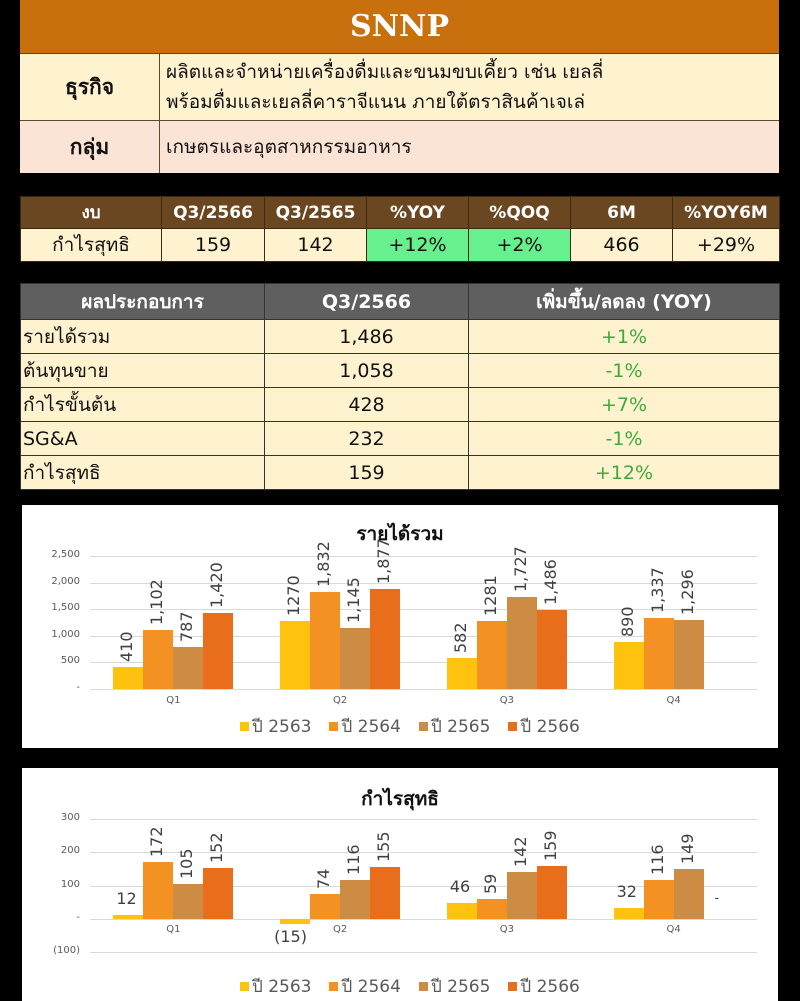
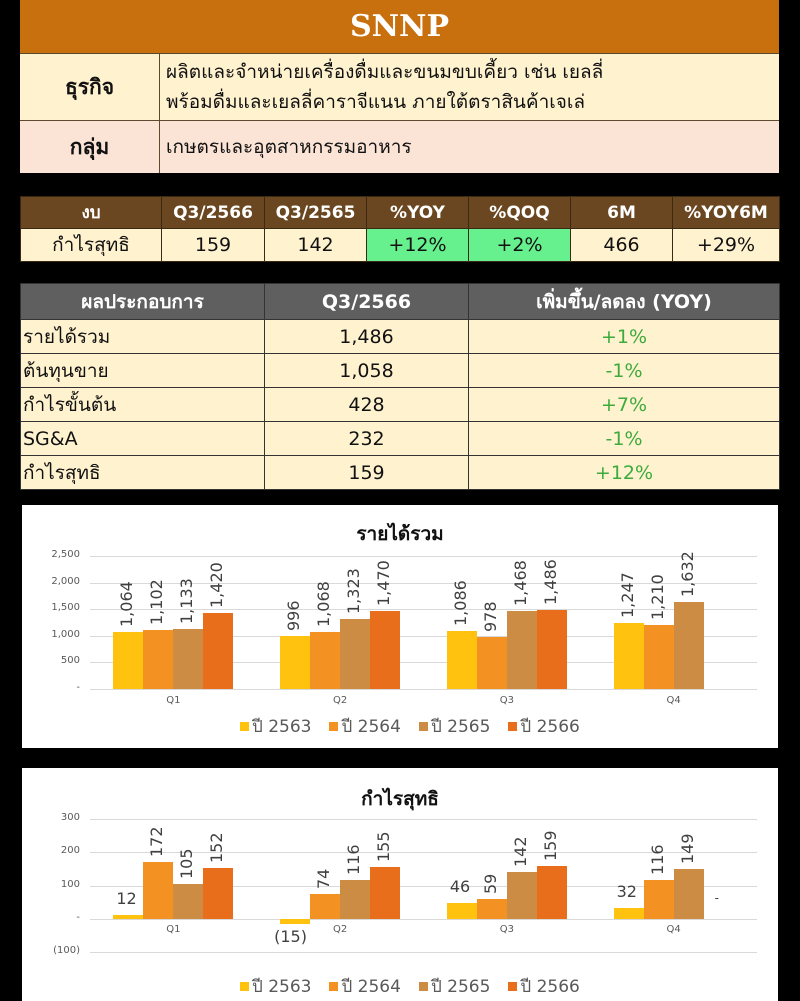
รายได้รวม/ปี 2563/Q1: 410 -> 1,064
รายได้รวม/ปี 2565/Q1: 787 -> 1,133
รายได้รวม/ปี 2563/Q2: 1270 -> 996
รายได้รวม/ปี 2564/Q2: 1,832 -> 1,068
รายได้รวม/ปี 2565/Q2: 1,145 -> 1,323
รายได้รวม/ปี 2566/Q2: 1,877 -> 1,470
รายได้รวม/ปี 2563/Q3: 582 -> 1,086
รายได้รวม/ปี 2564/Q3: 1281 -> 978
รายได้รวม/ปี 2565/Q3: 1,727 -> 1,468
รายได้รวม/ปี 2563/Q4: 890 -> 1,247
รายได้รวม/ปี 2564/Q4: 1,337 -> 1,210
รายได้รวม/ปี 2565/Q4: 1,296 -> 1,632
